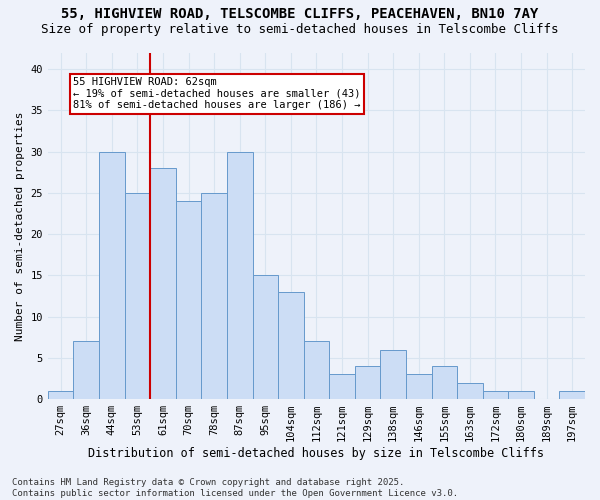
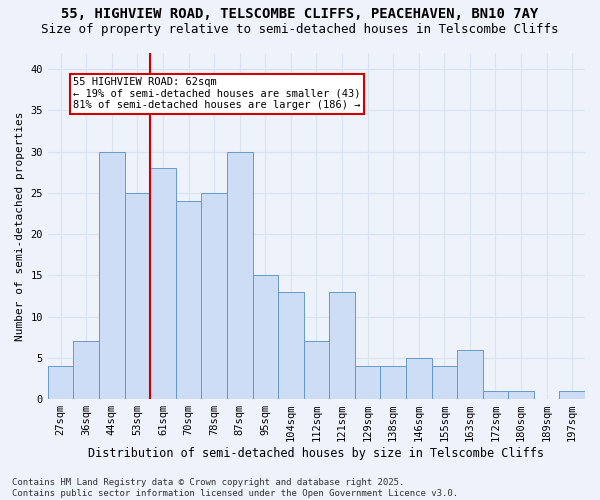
27sqm: 1 -> 4
121sqm: 3 -> 13
138sqm: 6 -> 4
146sqm: 3 -> 5
163sqm: 2 -> 6
